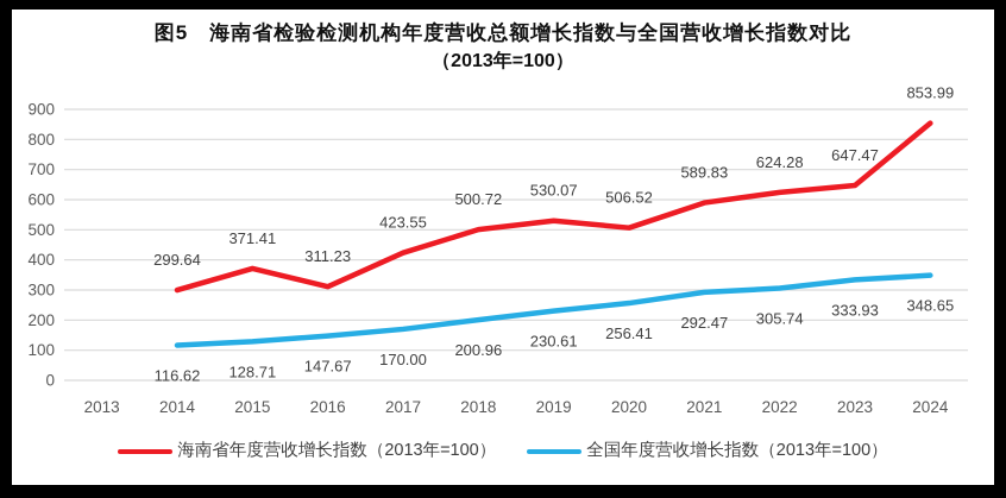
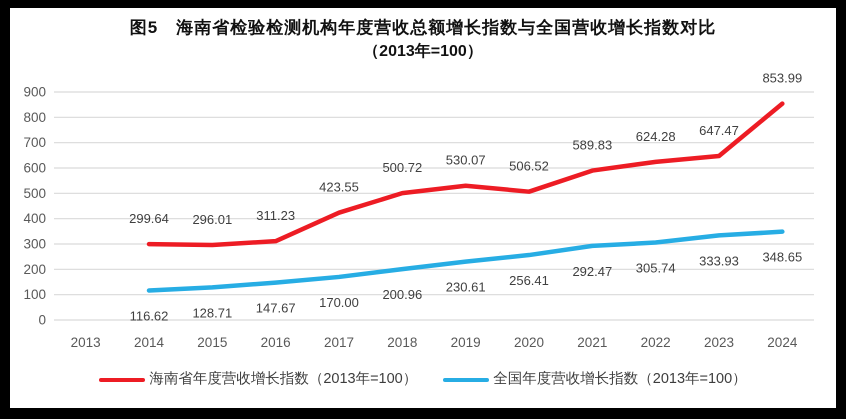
海南省年度营收增长指数（2013年=100）/2015: 371.41 -> 296.01
